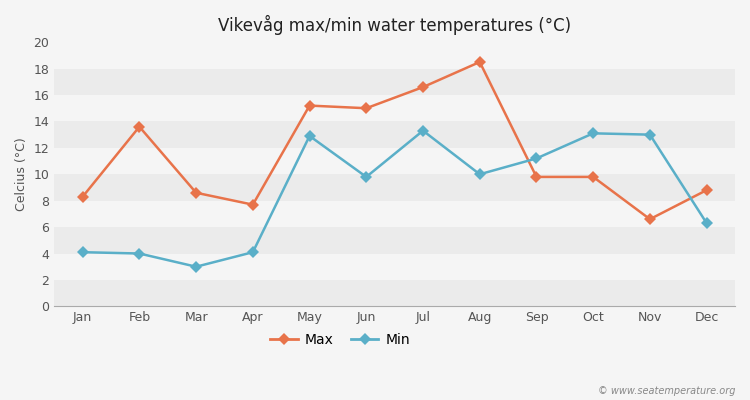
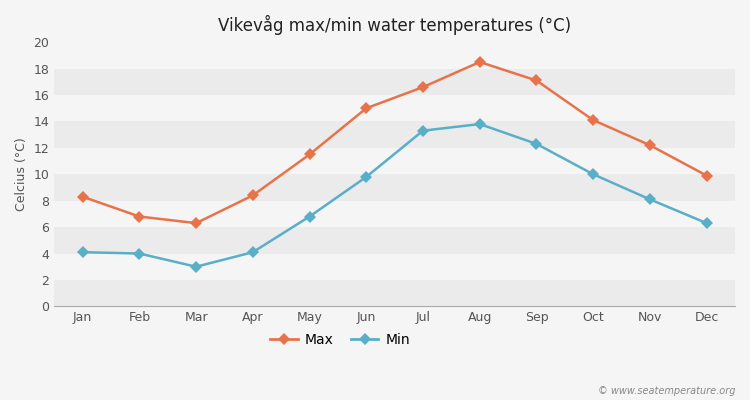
Max/Feb: 13.6 -> 6.8
Max/Mar: 8.6 -> 6.3
Max/Apr: 7.7 -> 8.4
Max/May: 15.2 -> 11.5
Min/May: 12.9 -> 6.8
Min/Aug: 10.0 -> 13.8
Max/Sep: 9.8 -> 17.1
Min/Sep: 11.2 -> 12.3
Max/Oct: 9.8 -> 14.1
Min/Oct: 13.1 -> 10.0
Max/Nov: 6.6 -> 12.2
Min/Nov: 13.0 -> 8.1
Max/Dec: 8.8 -> 9.9
